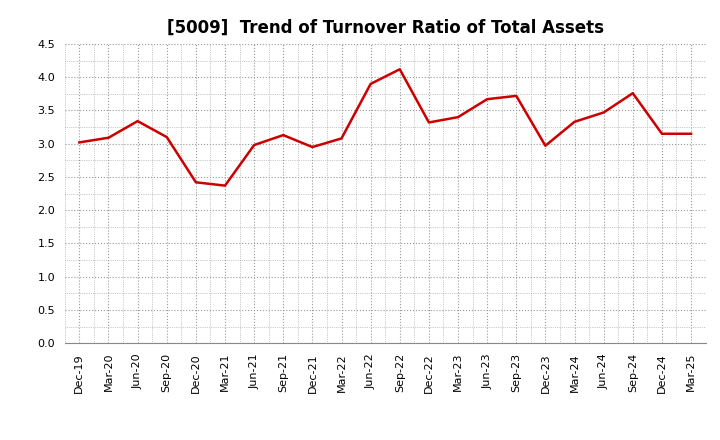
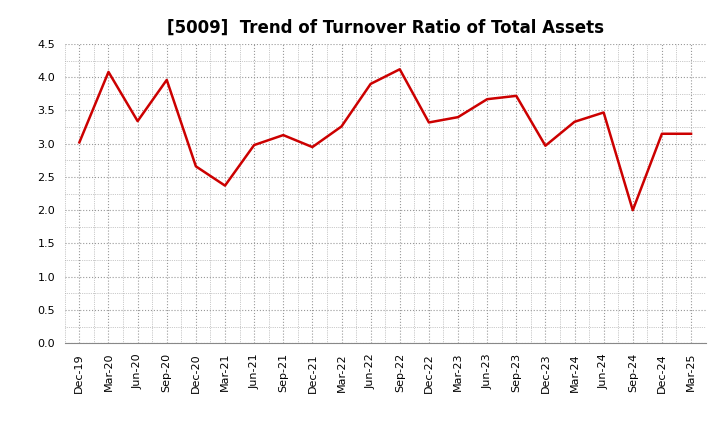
Mar-20: 3.09 -> 4.08
Sep-20: 3.10 -> 3.96
Dec-20: 2.42 -> 2.66
Mar-22: 3.08 -> 3.26
Sep-24: 3.76 -> 2.00
